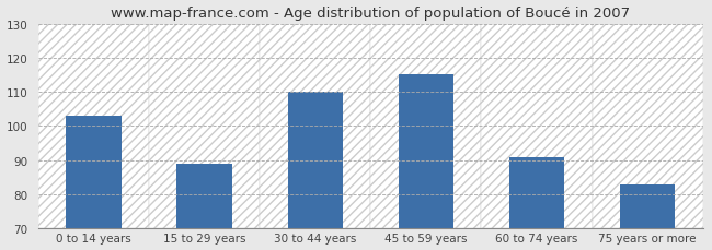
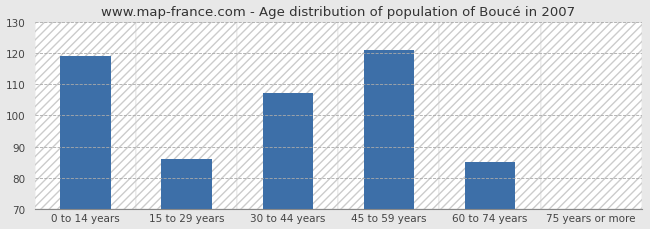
0 to 14 years: 103 -> 119
15 to 29 years: 89 -> 86
30 to 44 years: 110 -> 107
45 to 59 years: 115 -> 121
60 to 74 years: 91 -> 85
75 years or more: 83 -> 70
